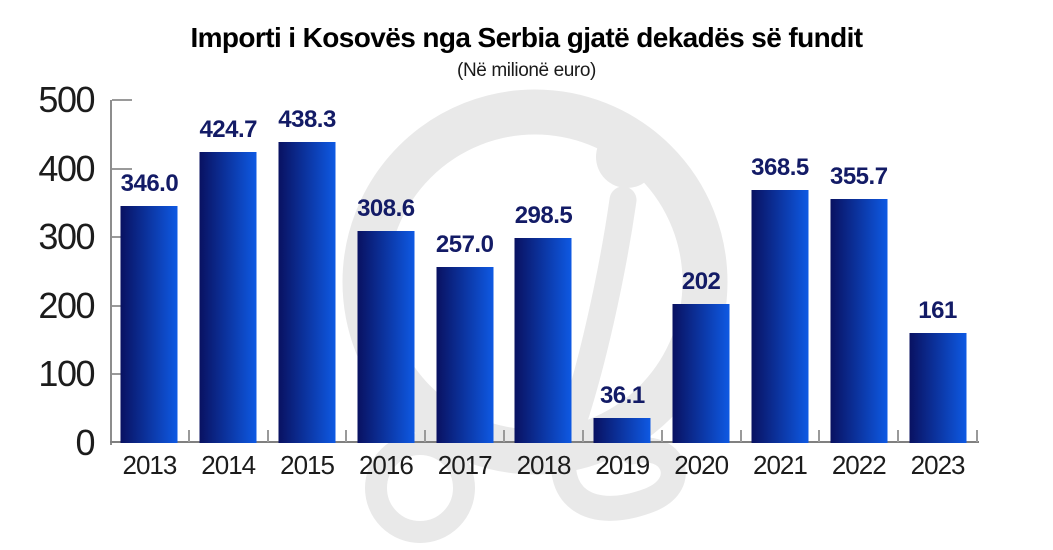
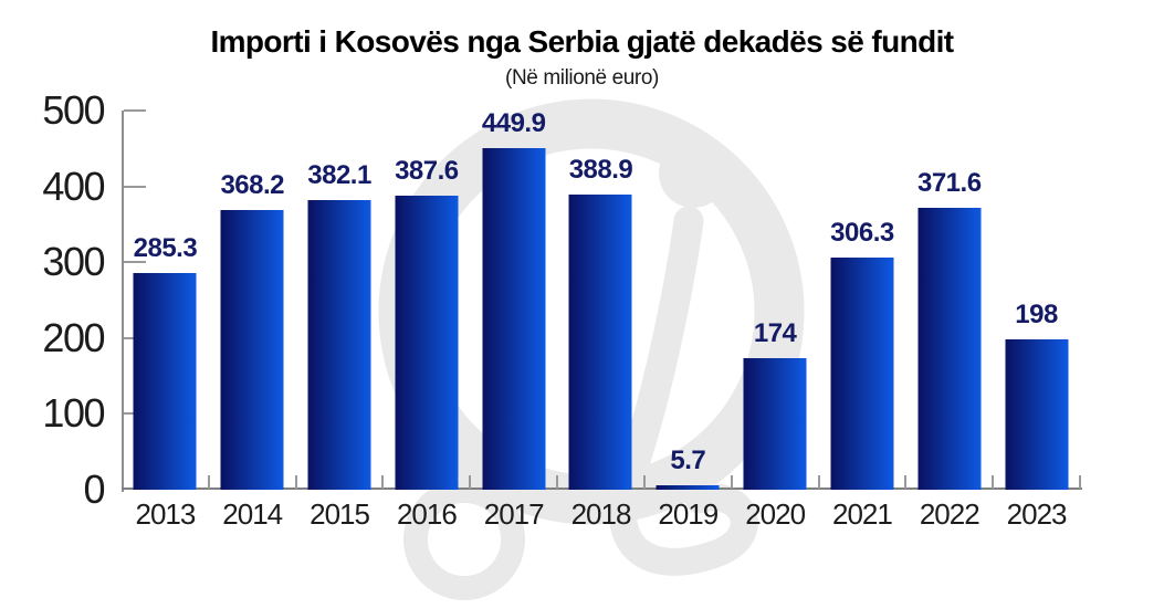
2013: 346.0 -> 285.3
2014: 424.7 -> 368.2
2015: 438.3 -> 382.1
2016: 308.6 -> 387.6
2017: 257.0 -> 449.9
2018: 298.5 -> 388.9
2019: 36.1 -> 5.7
2020: 202 -> 174
2021: 368.5 -> 306.3
2022: 355.7 -> 371.6
2023: 161 -> 198
